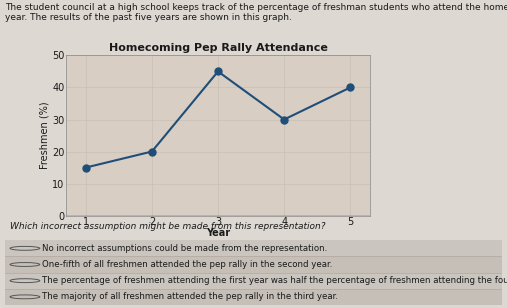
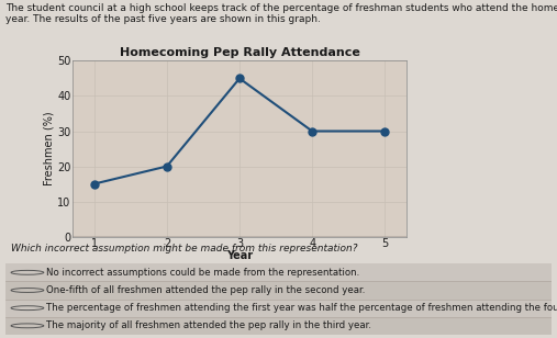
5: 40 -> 30
